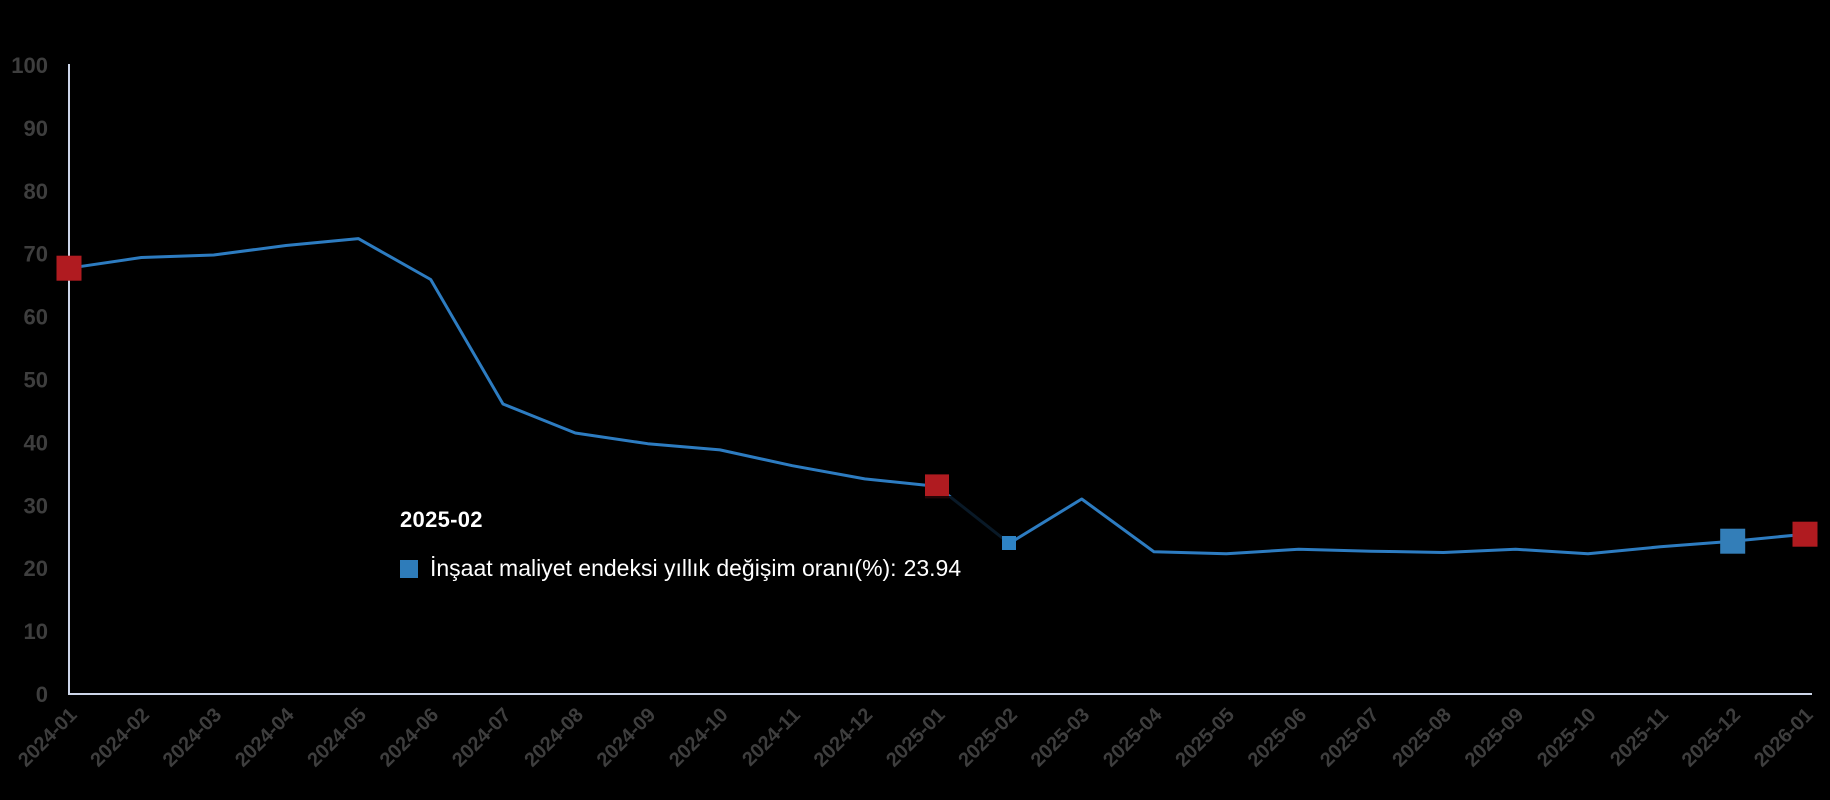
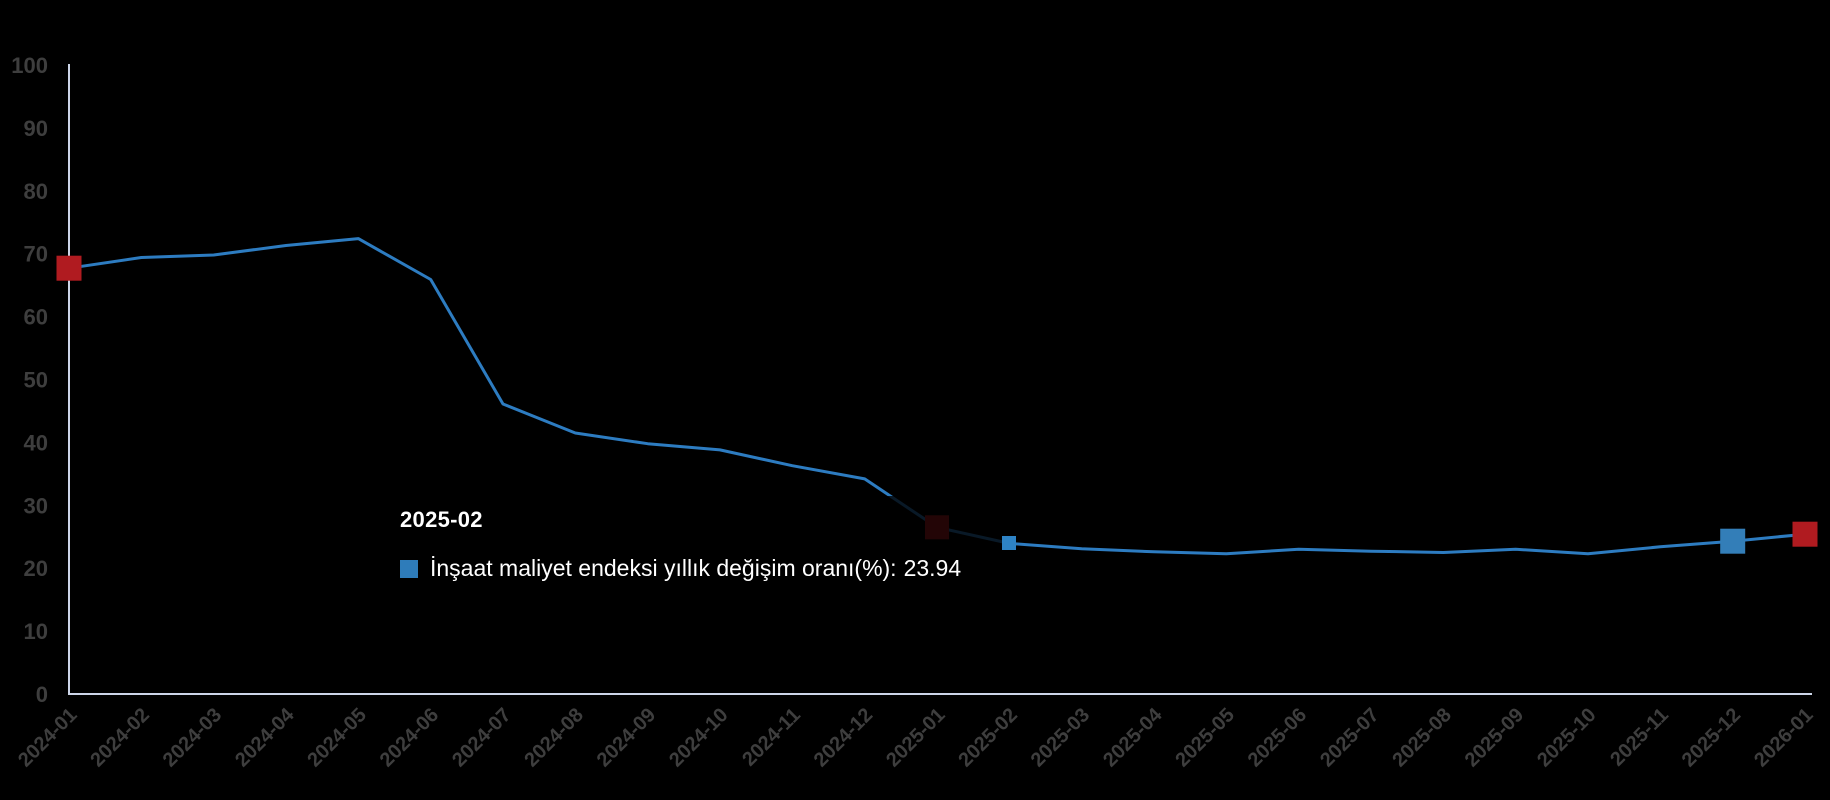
2025-01: 33 -> 26
2025-03: 31 -> 23
